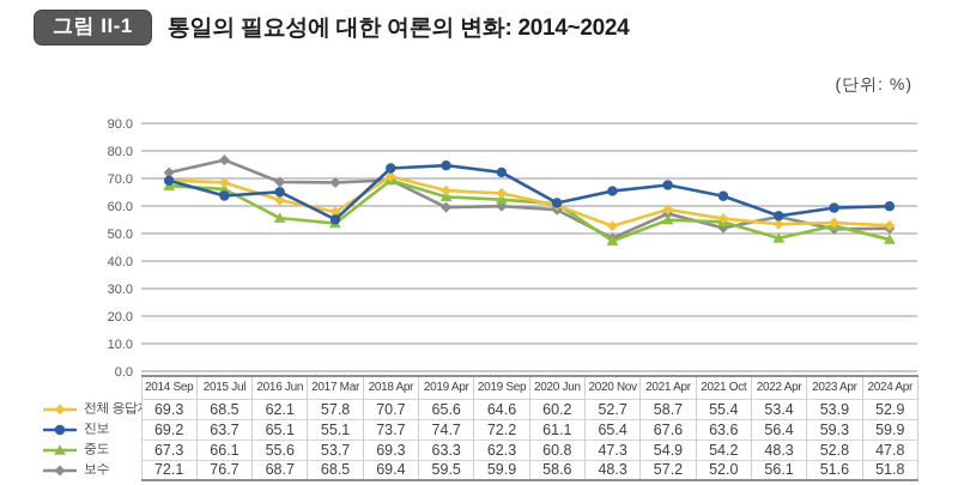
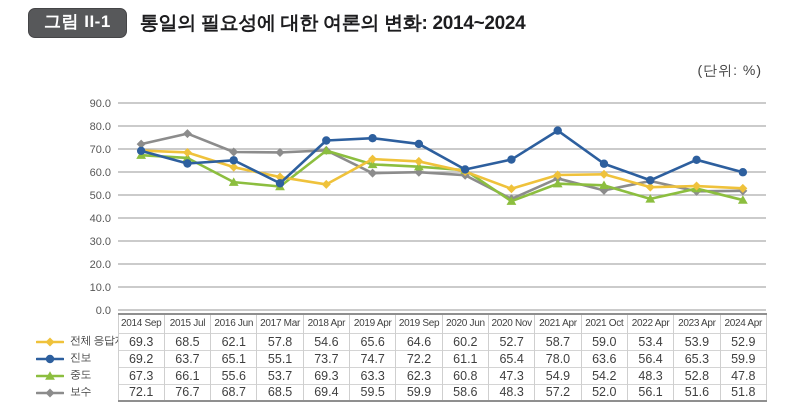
전체 응답자/2018 Apr: 70.7 -> 54.6
진보/2021 Apr: 67.6 -> 78.0
전체 응답자/2021 Oct: 55.4 -> 59.0
진보/2023 Apr: 59.3 -> 65.3
